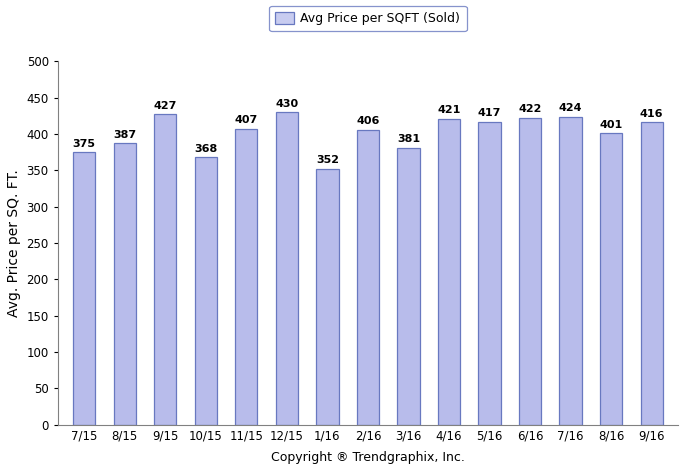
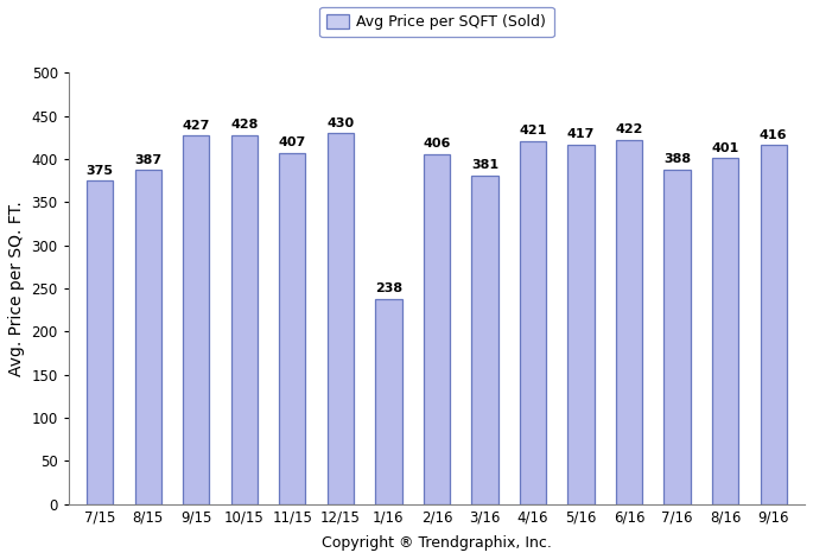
10/15: 368 -> 428
1/16: 352 -> 238
7/16: 424 -> 388
